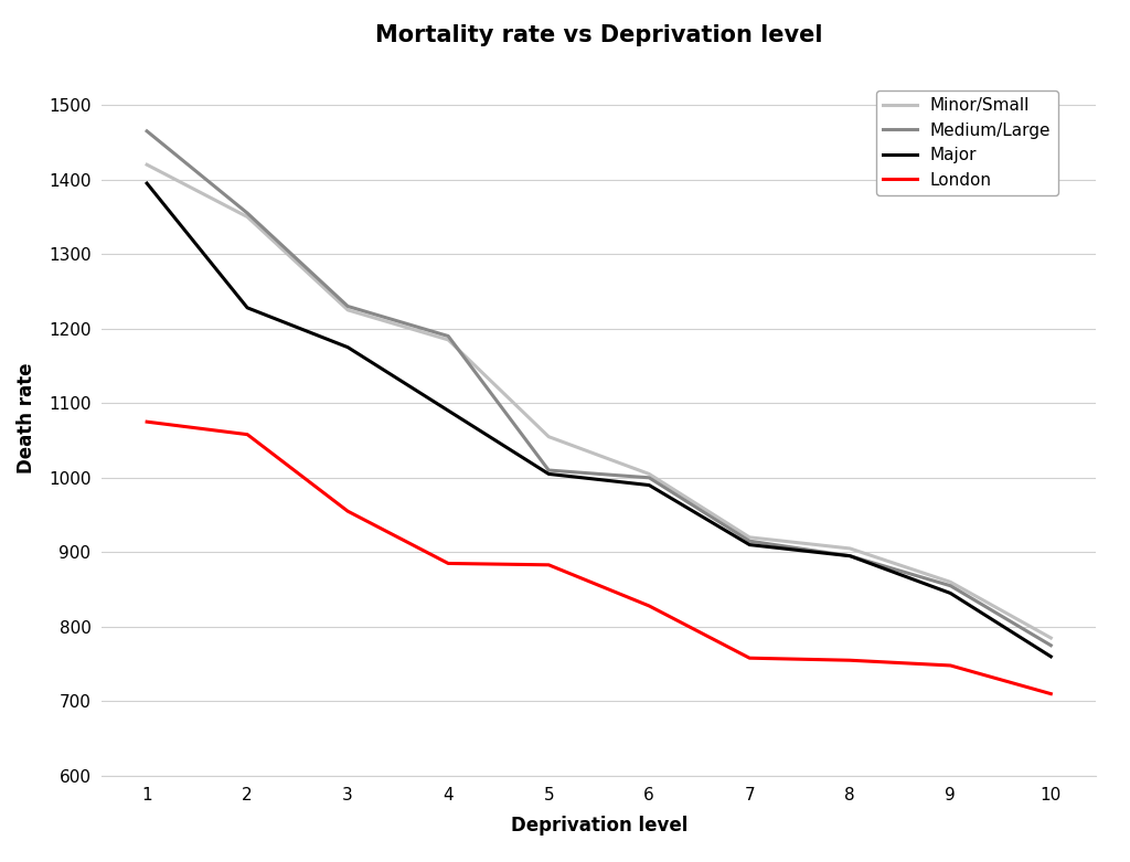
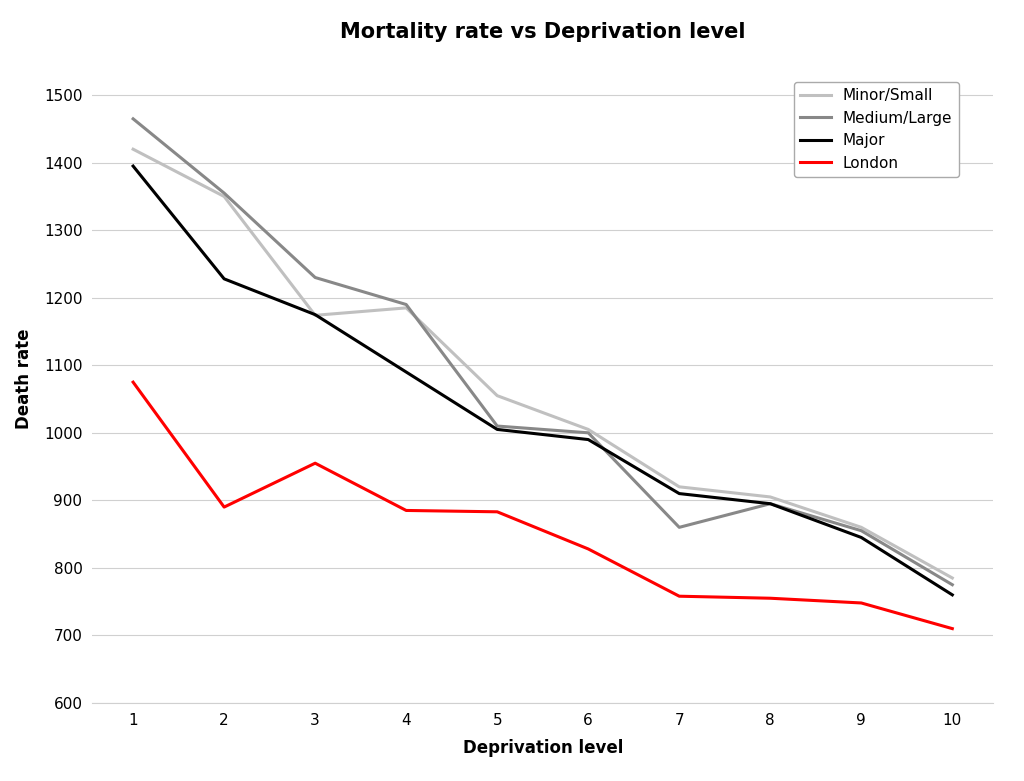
London/2: 1058 -> 890
Minor/Small/3: 1225 -> 1174
Medium/Large/7: 915 -> 860
